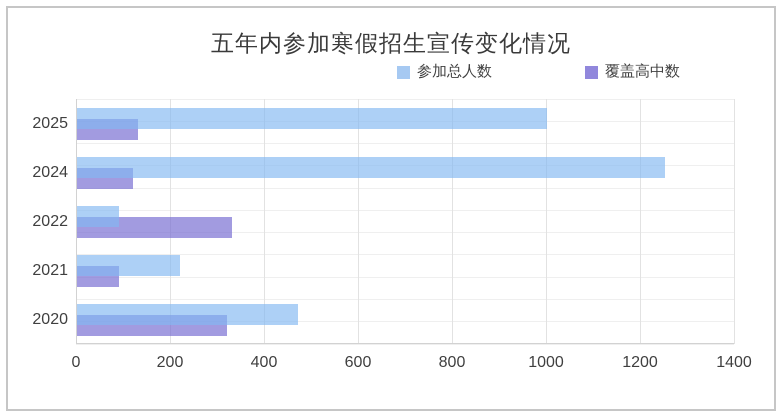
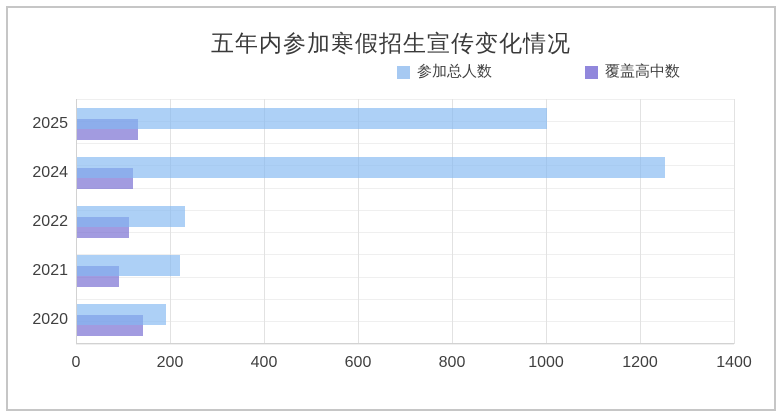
参加总人数/2022: 90 -> 230
覆盖高中数/2022: 330 -> 110
参加总人数/2020: 470 -> 190
覆盖高中数/2020: 320 -> 140
